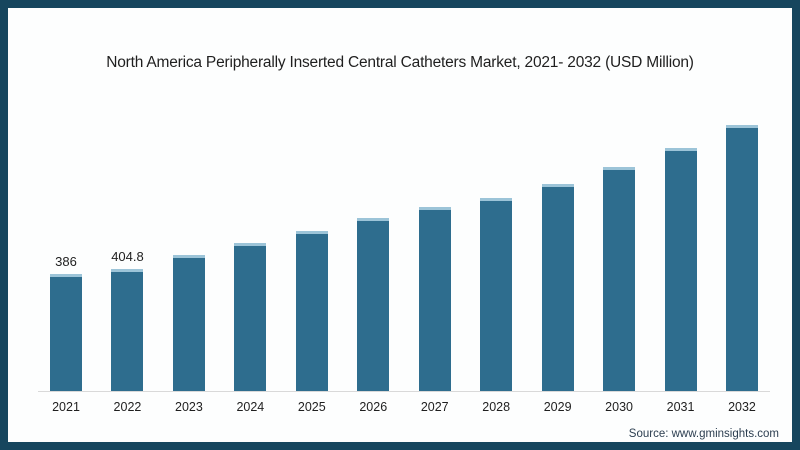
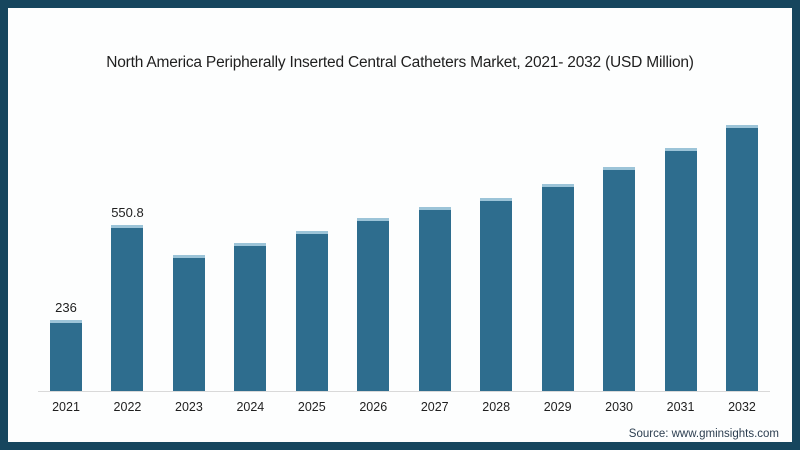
2021: 386 -> 236
2022: 404.8 -> 550.8
